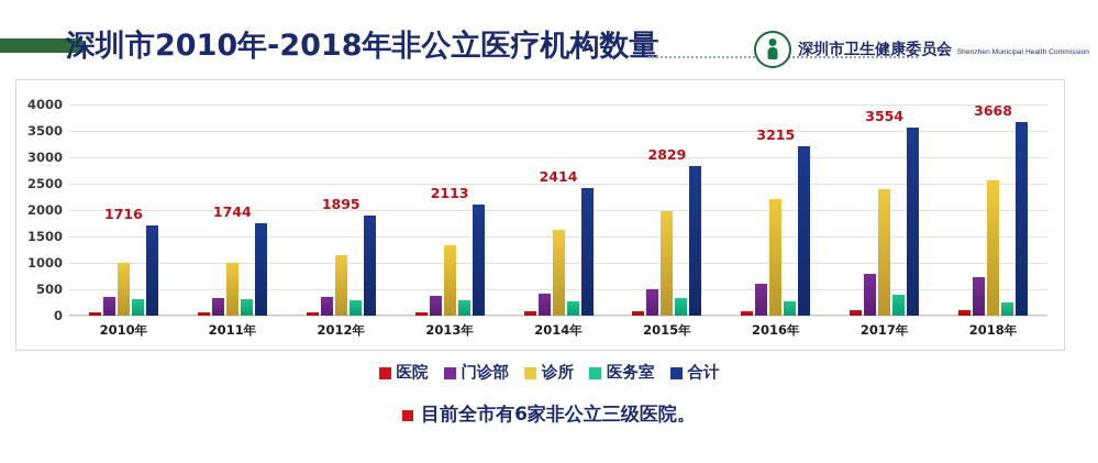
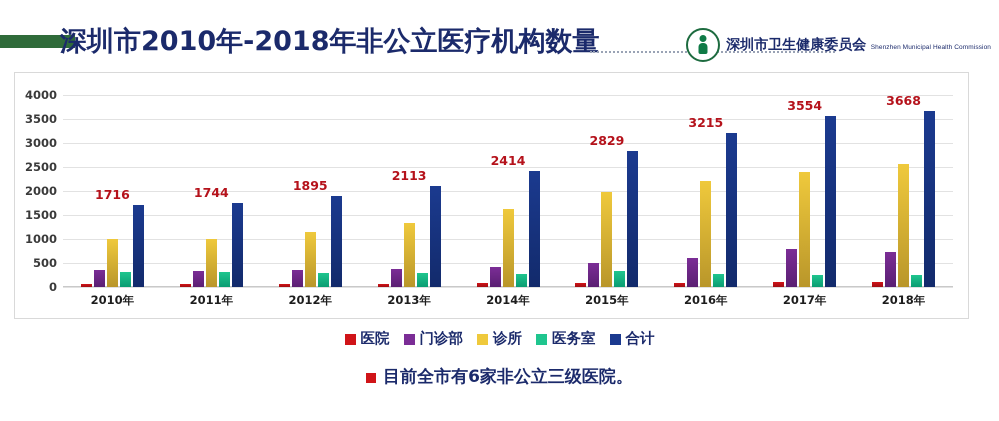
医务室/2017年: 400 -> 200
